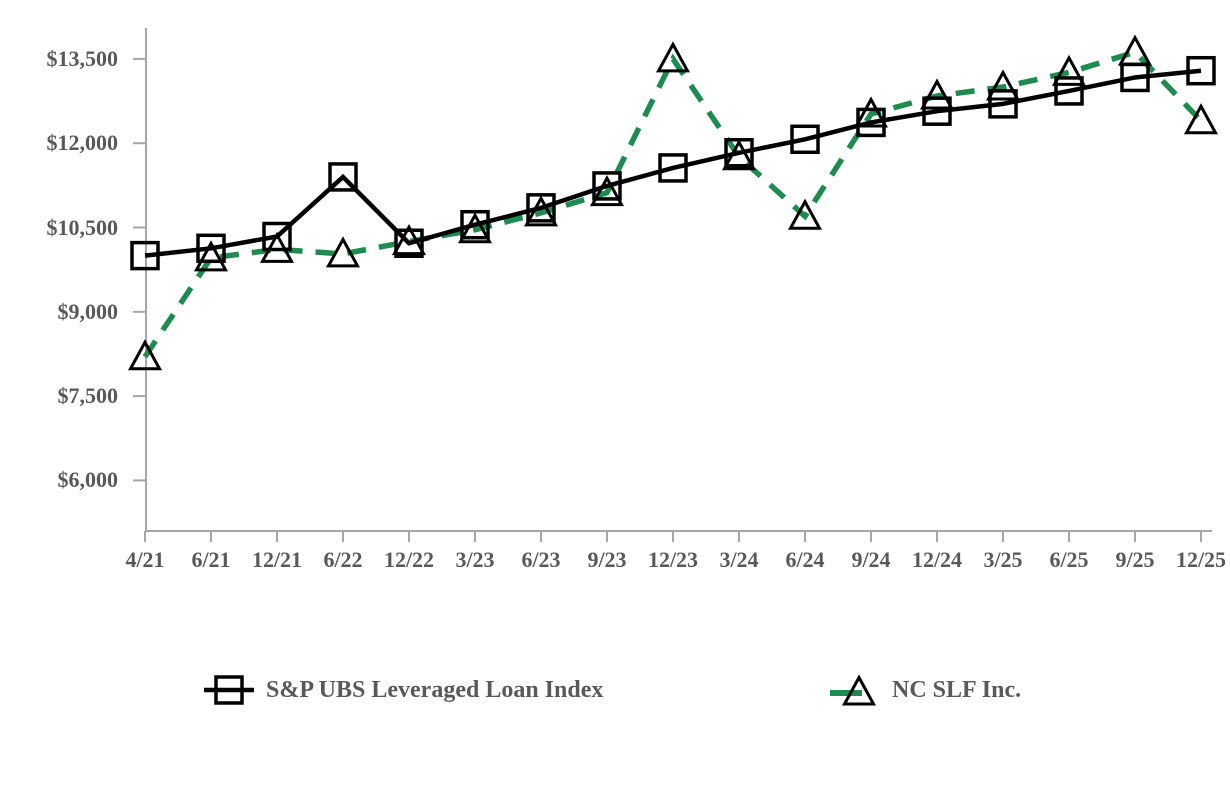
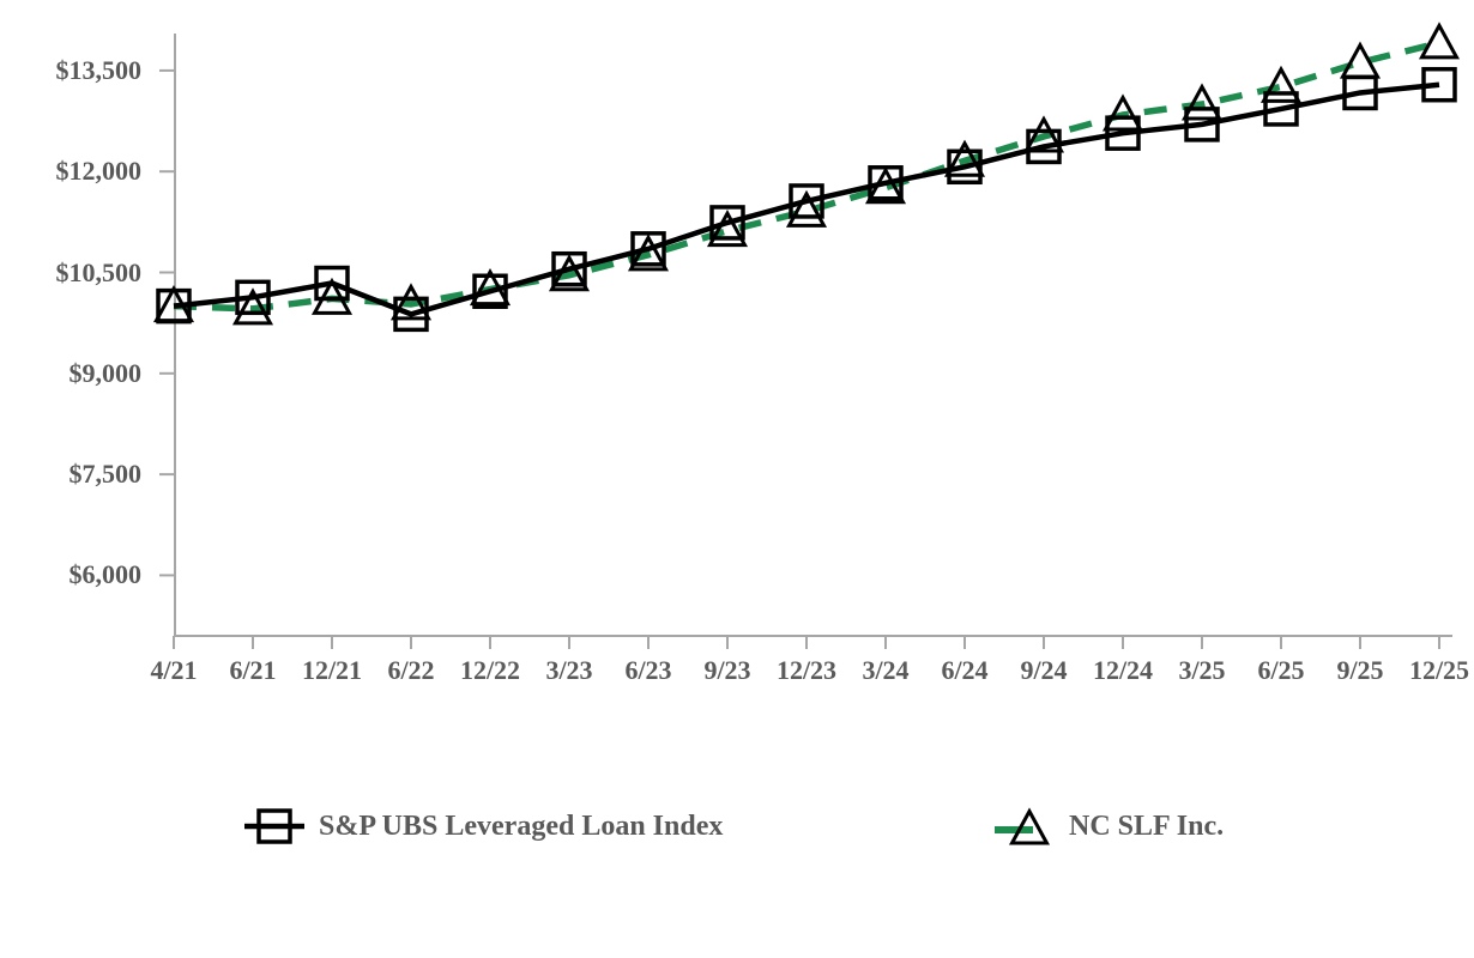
NC SLF Inc./4/21: $8200 -> $10000
S&P UBS Leveraged Loan Index/6/22: $11400 -> $9900
NC SLF Inc./12/23: $13500 -> $11400
NC SLF Inc./6/24: $10700 -> $12200
NC SLF Inc./12/25: $12400 -> $13900
